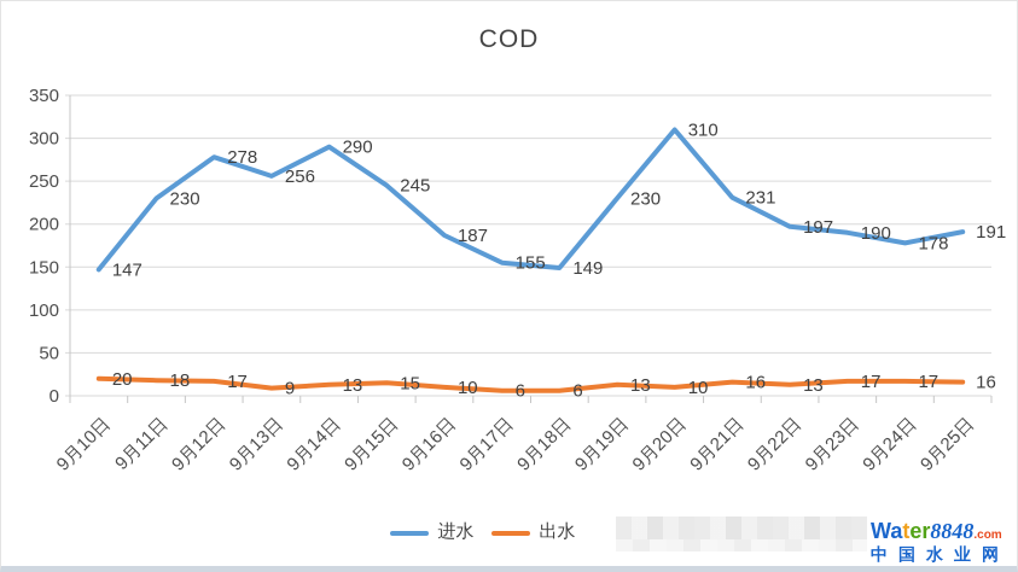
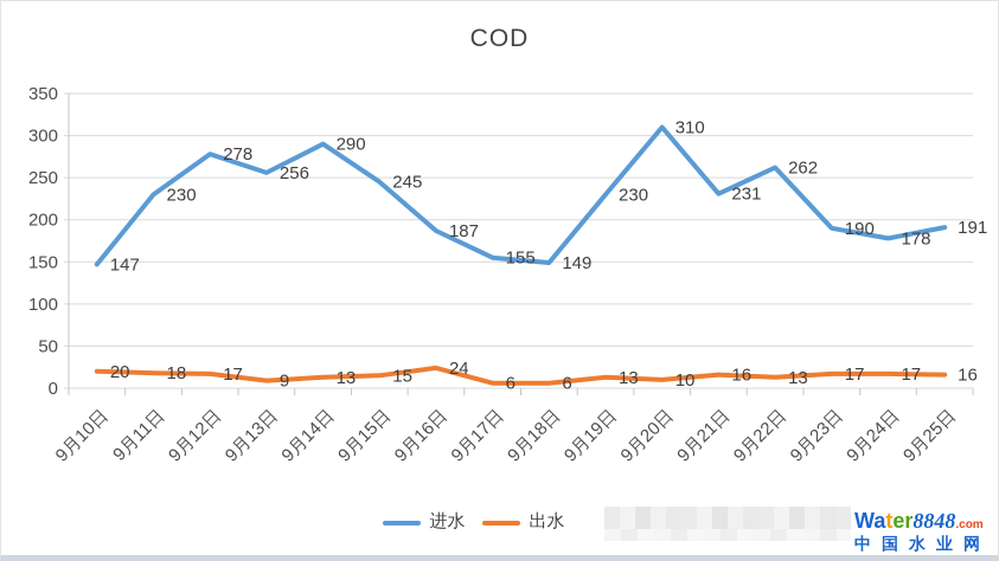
出水/9月16日: 10 -> 24
进水/9月22日: 197 -> 262
